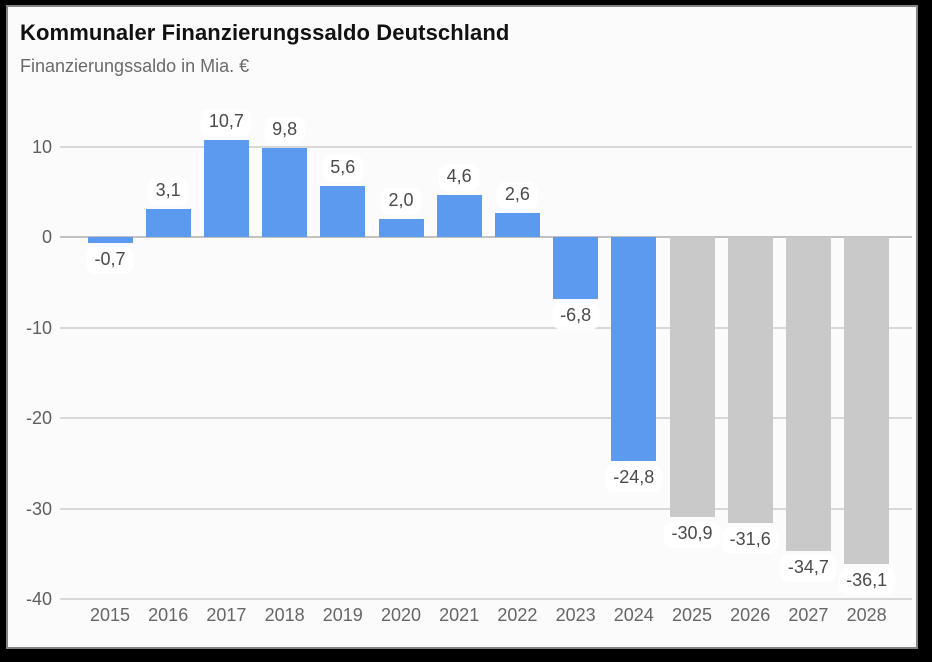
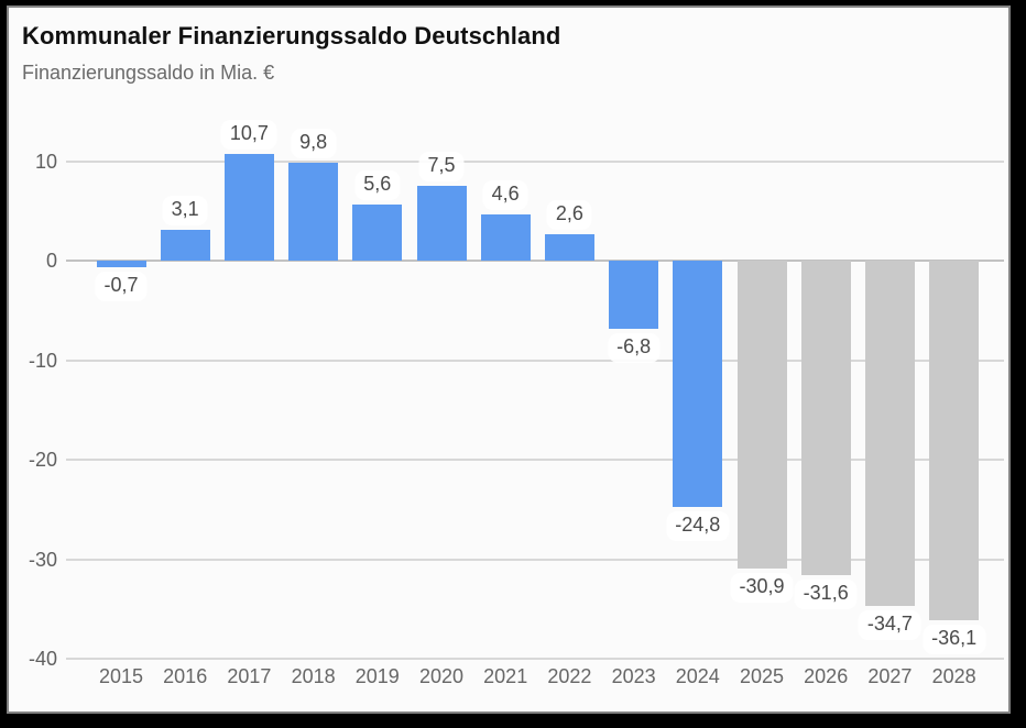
2020: 2,0 -> 7,5
